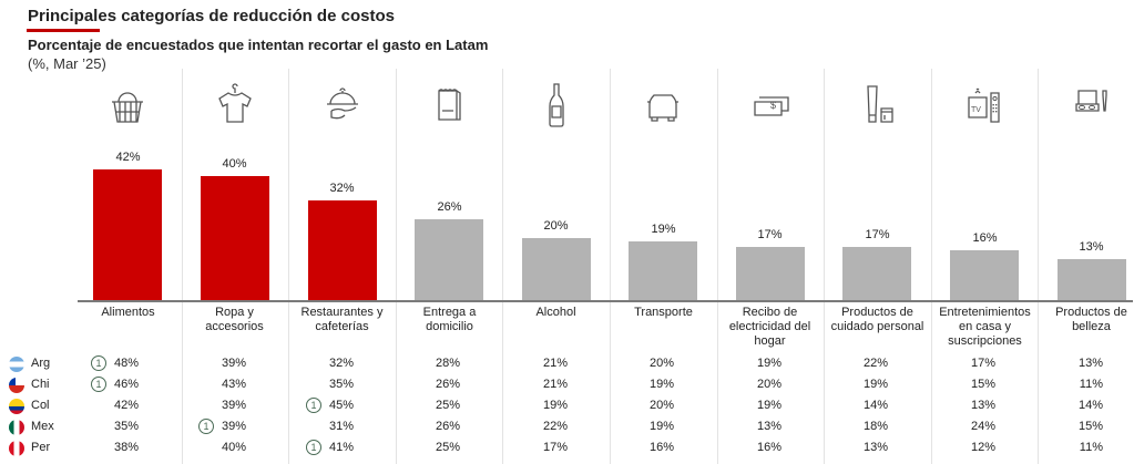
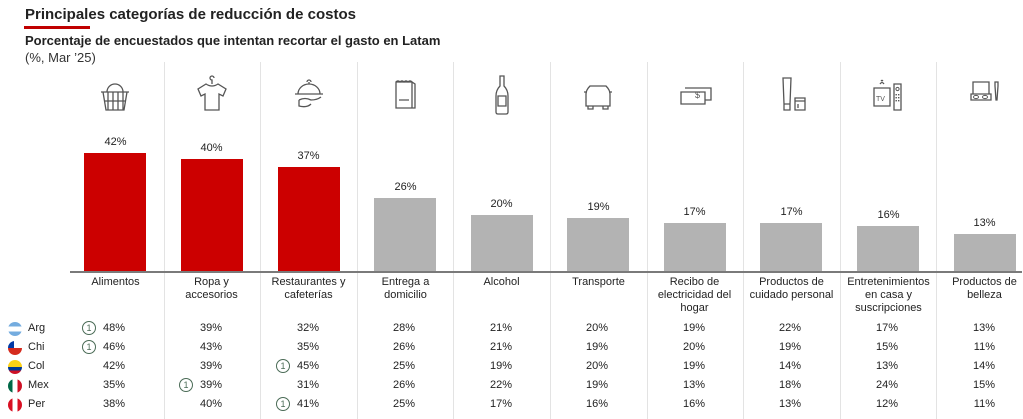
Restaurantes y cafeterías: 32% -> 37%
